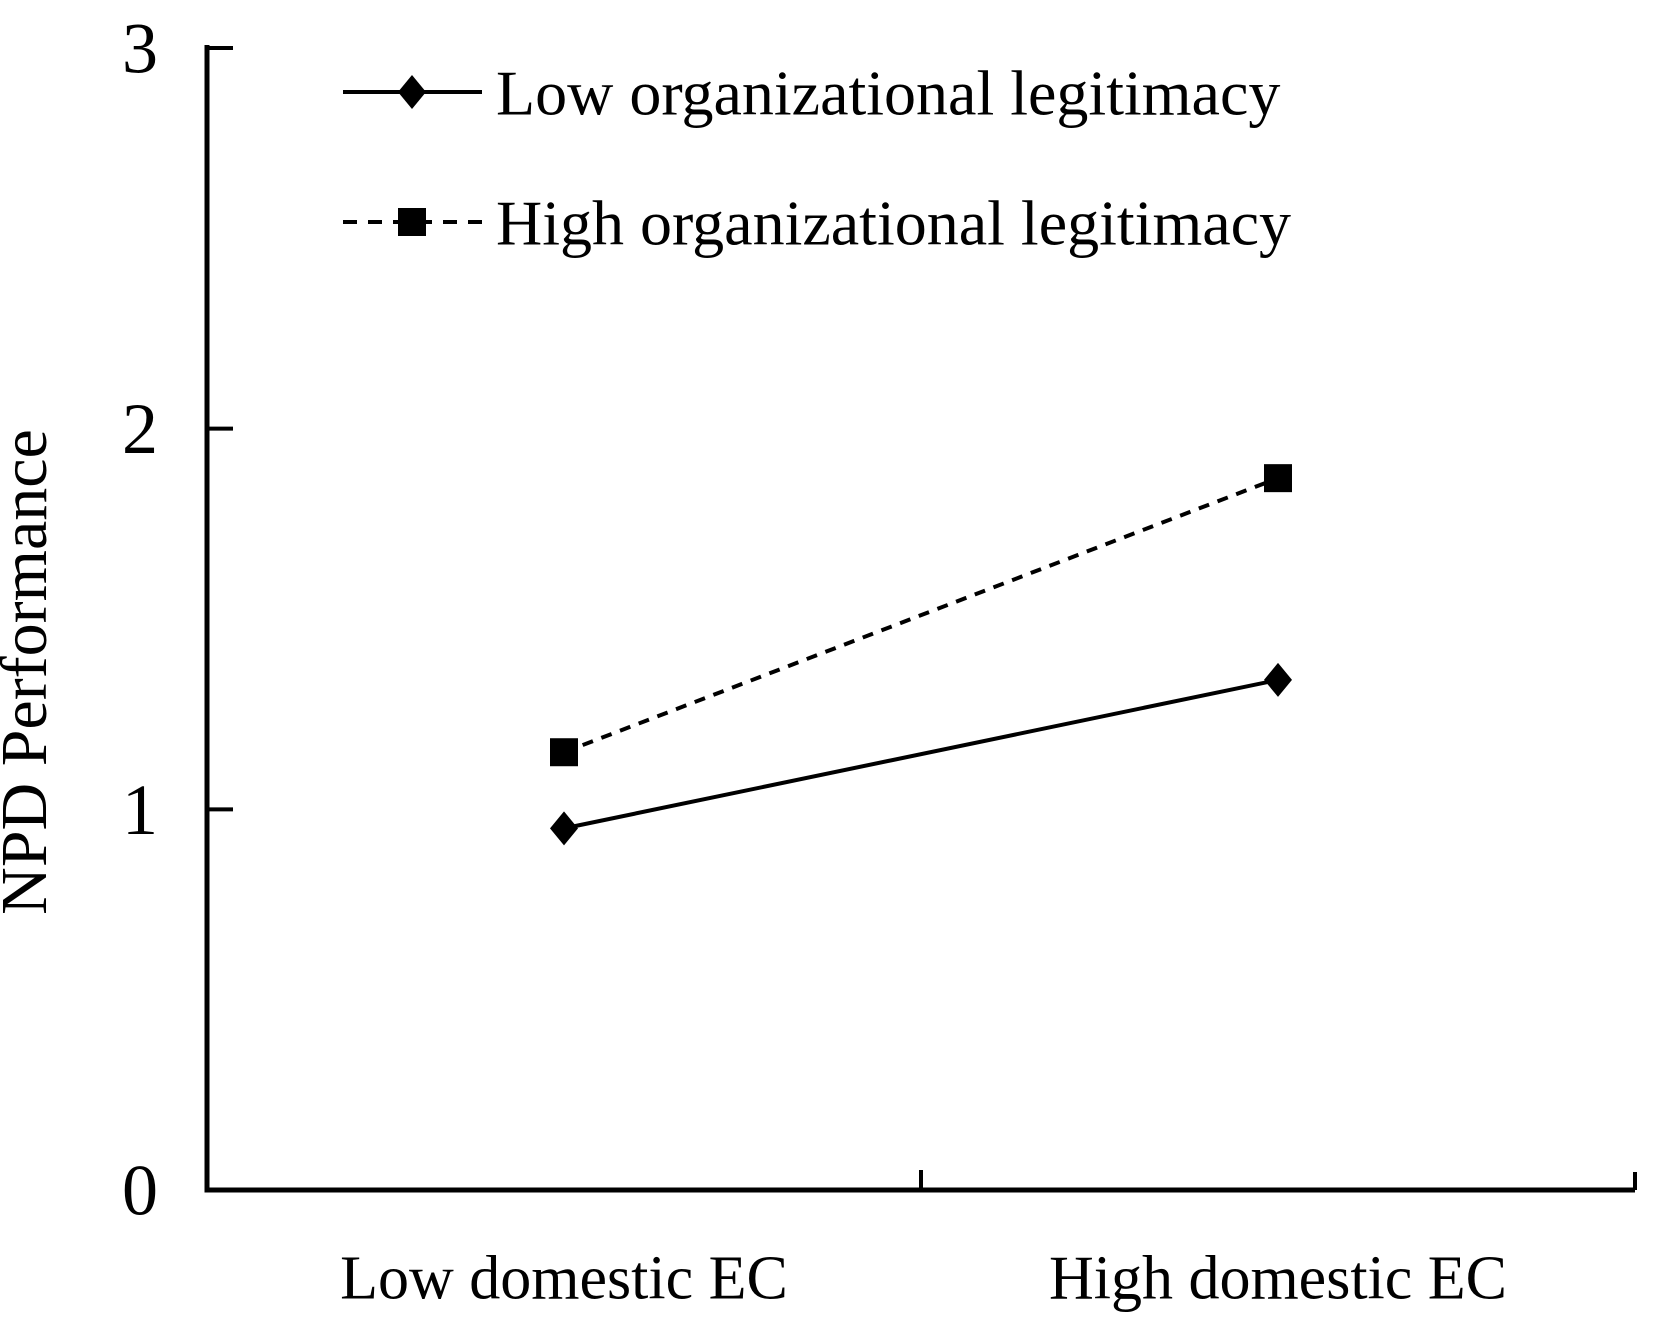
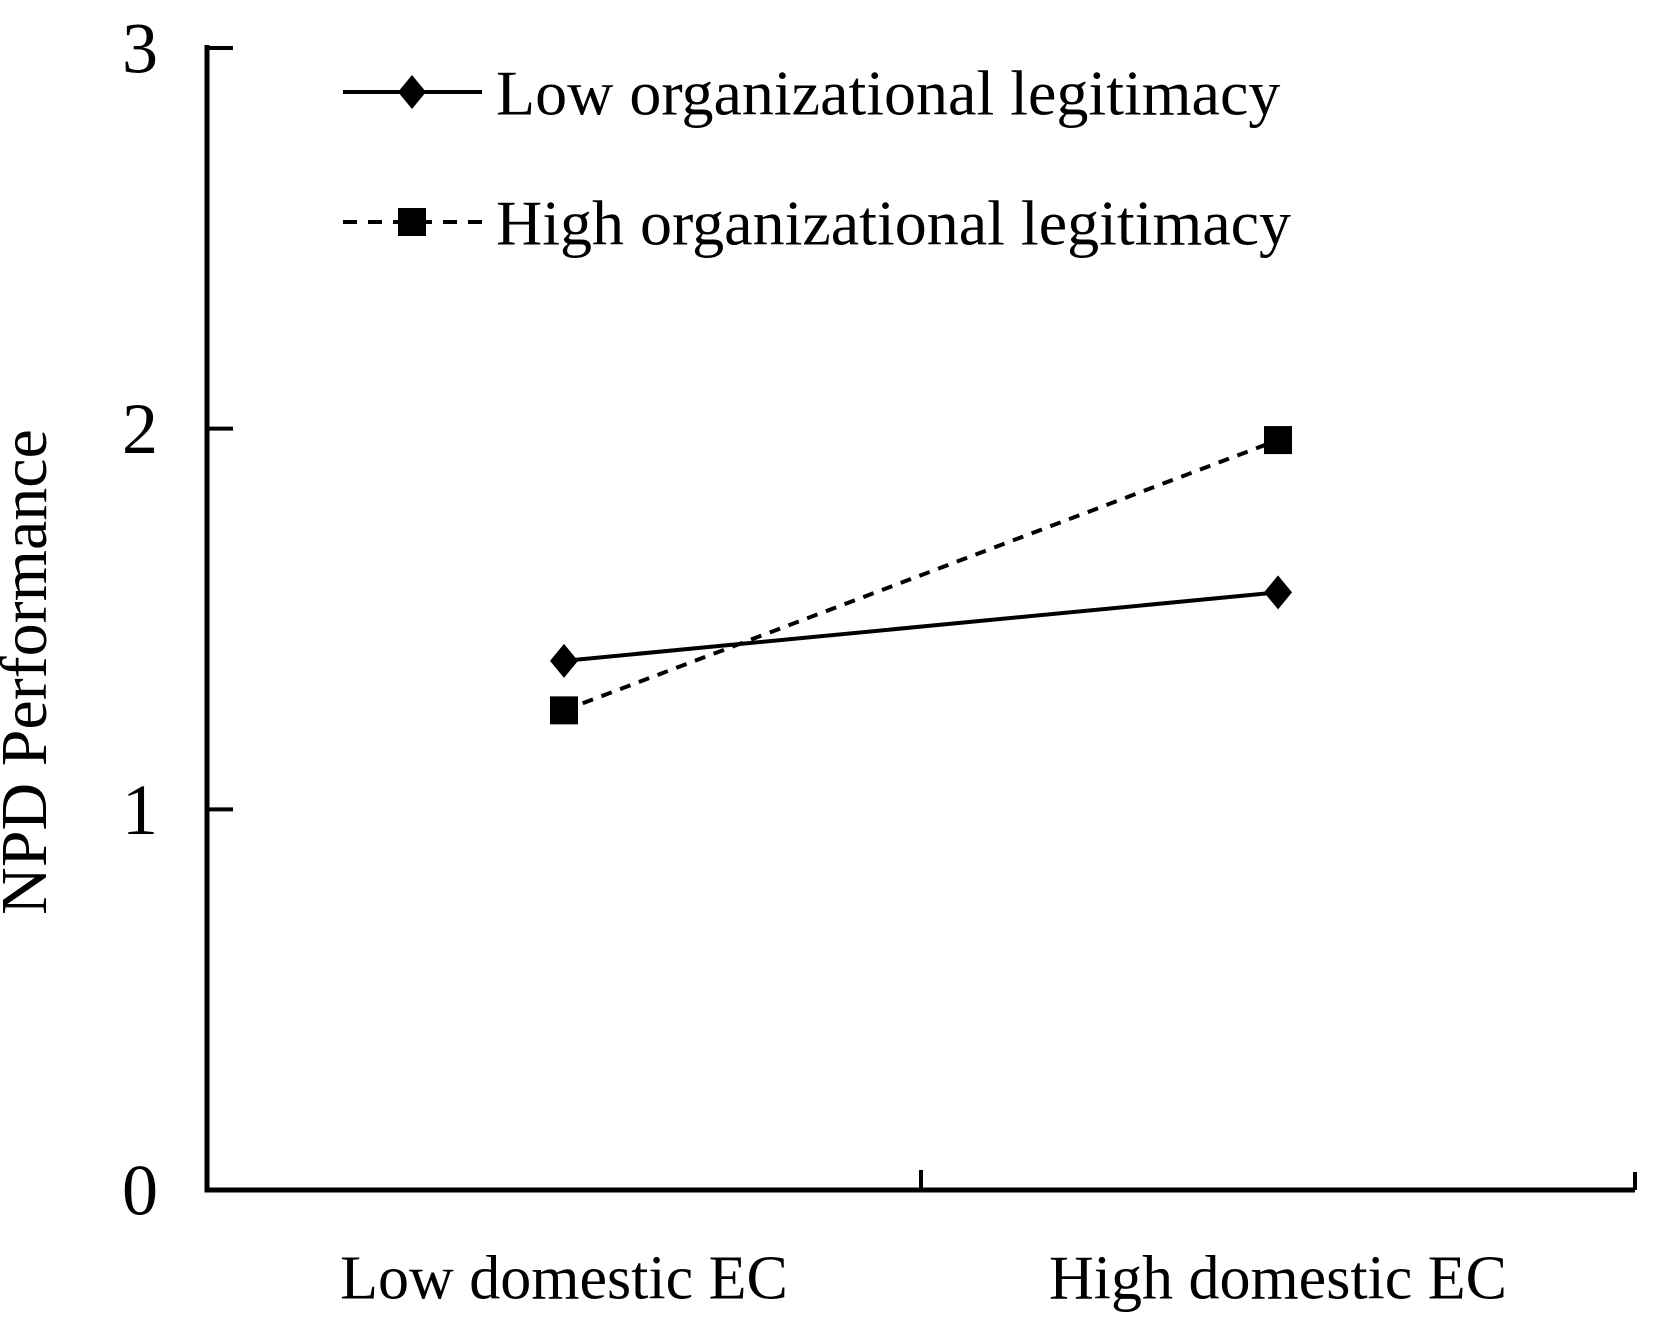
Low organizational legitimacy/Low domestic EC: 0.95 -> 1.39
High organizational legitimacy/Low domestic EC: 1.15 -> 1.26
Low organizational legitimacy/High domestic EC: 1.34 -> 1.57
High organizational legitimacy/High domestic EC: 1.87 -> 1.97
